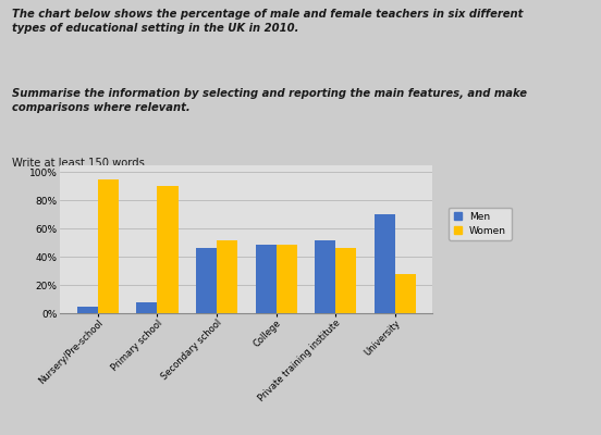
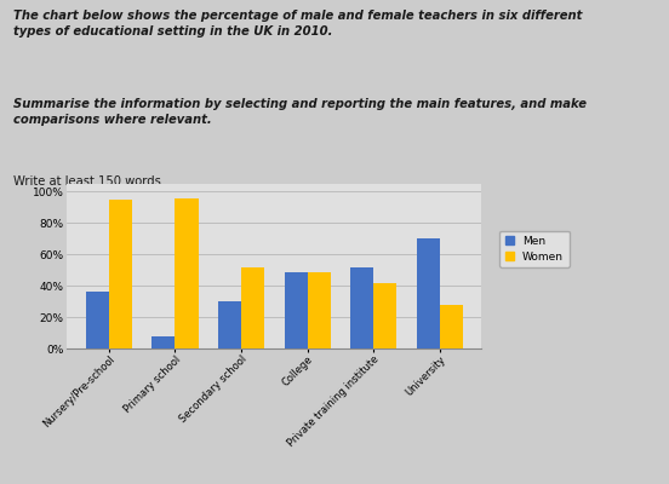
Men/Nursery/Pre-school: 5% -> 36%
Women/Primary school: 90% -> 96%
Men/Secondary school: 46% -> 30%
Women/Private training institute: 46% -> 42%
